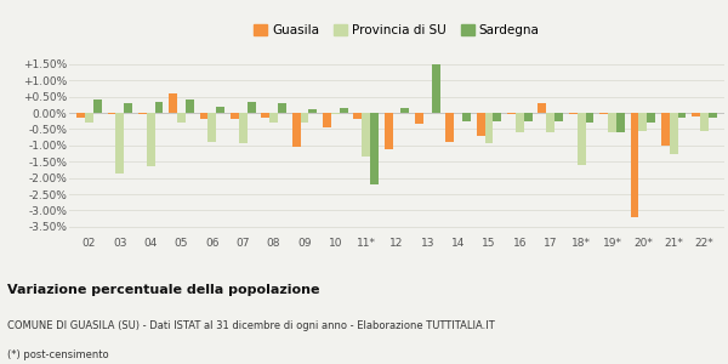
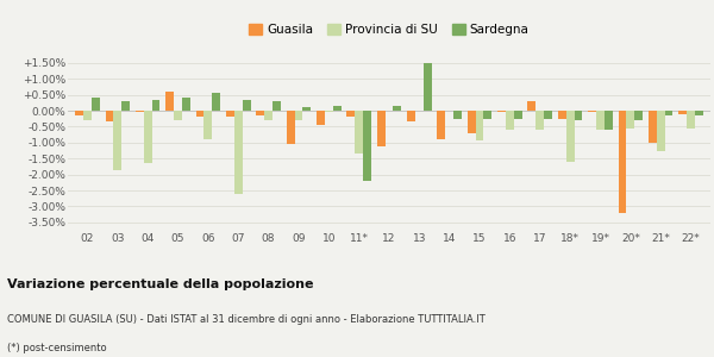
Guasila/03: -0.05% -> -0.35%
Sardegna/06: 0.20% -> 0.55%
Provincia di SU/07: -0.95% -> -2.60%
Guasila/18*: -0.05% -> -0.25%
